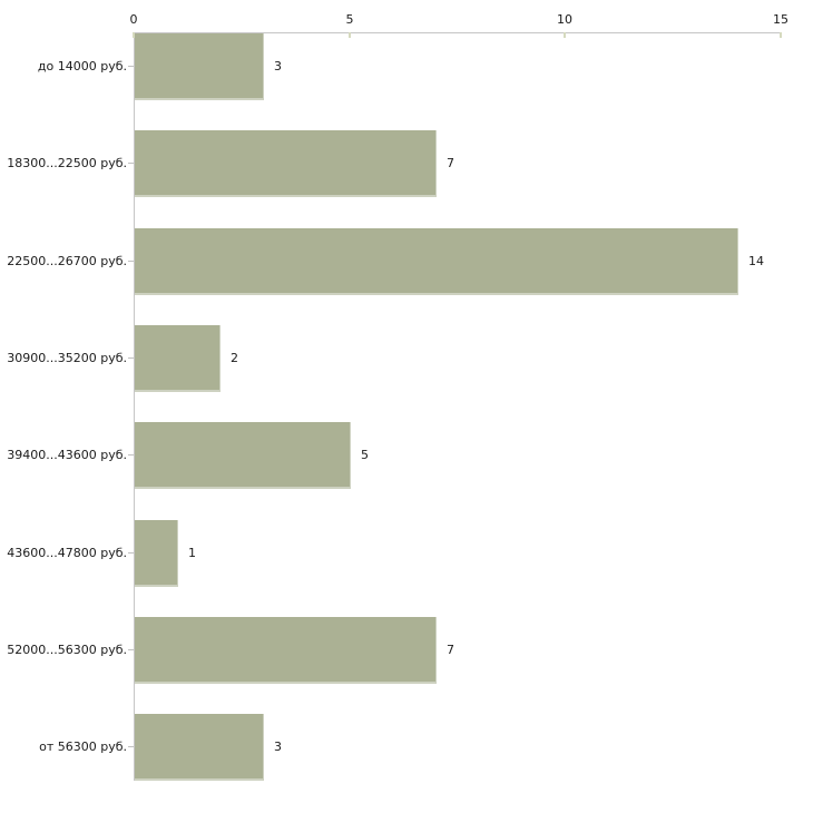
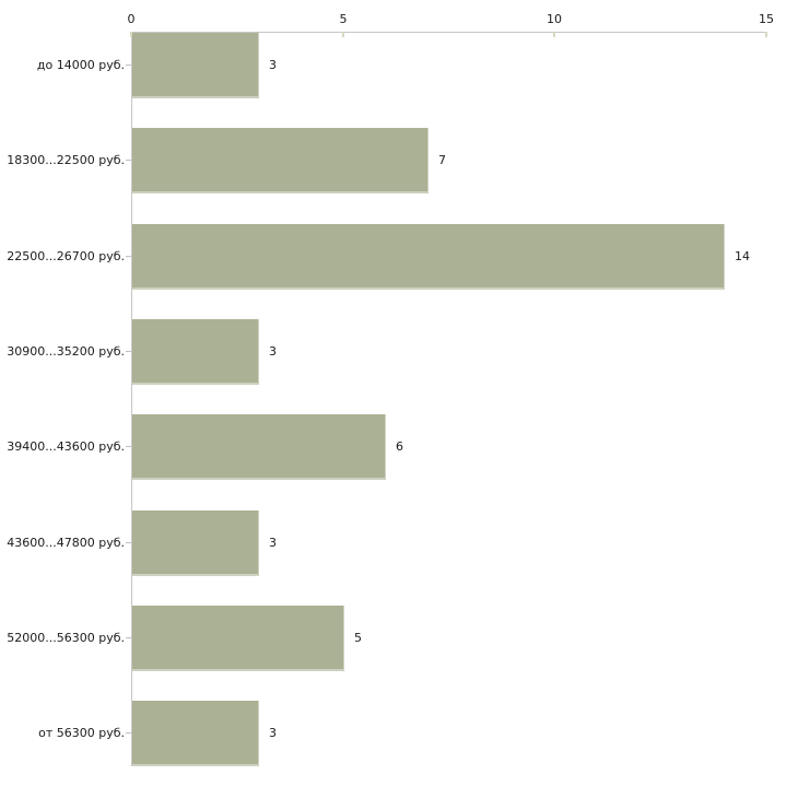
30900...35200 руб.: 2 -> 3
39400...43600 руб.: 5 -> 6
43600...47800 руб.: 1 -> 3
52000...56300 руб.: 7 -> 5
